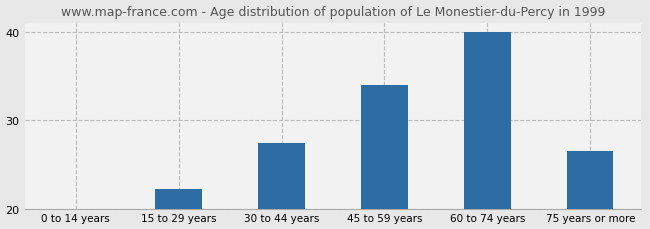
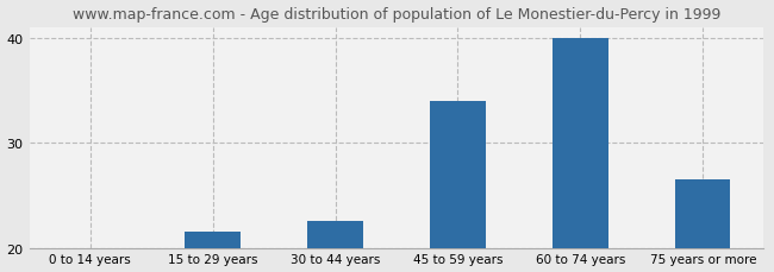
15 to 29 years: 22.2 -> 21.5
30 to 44 years: 27.4 -> 22.5
